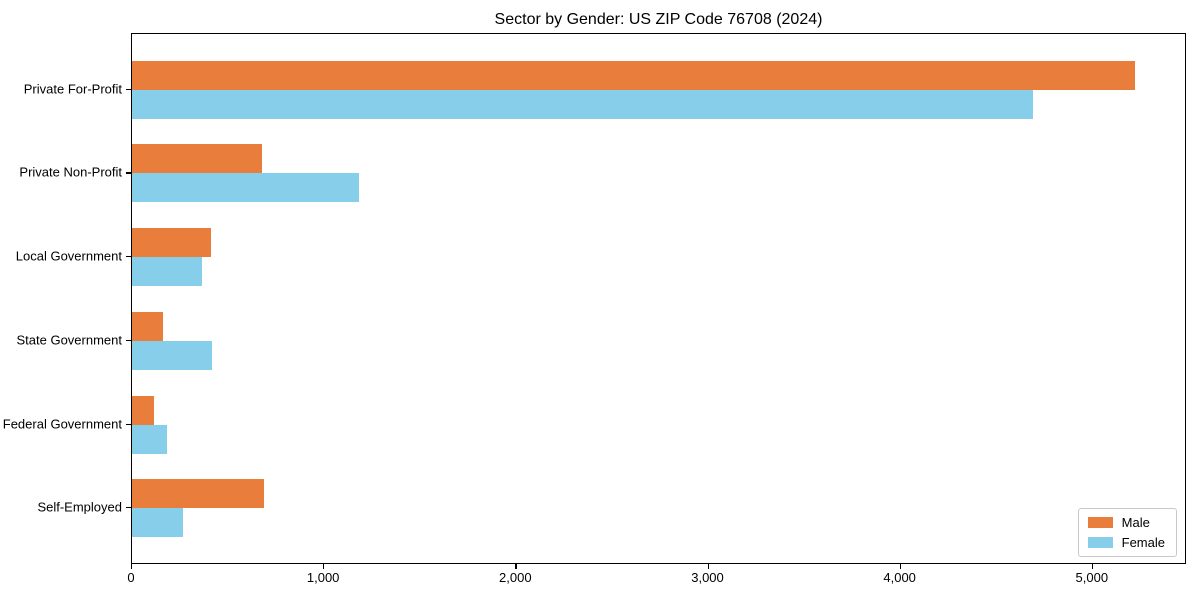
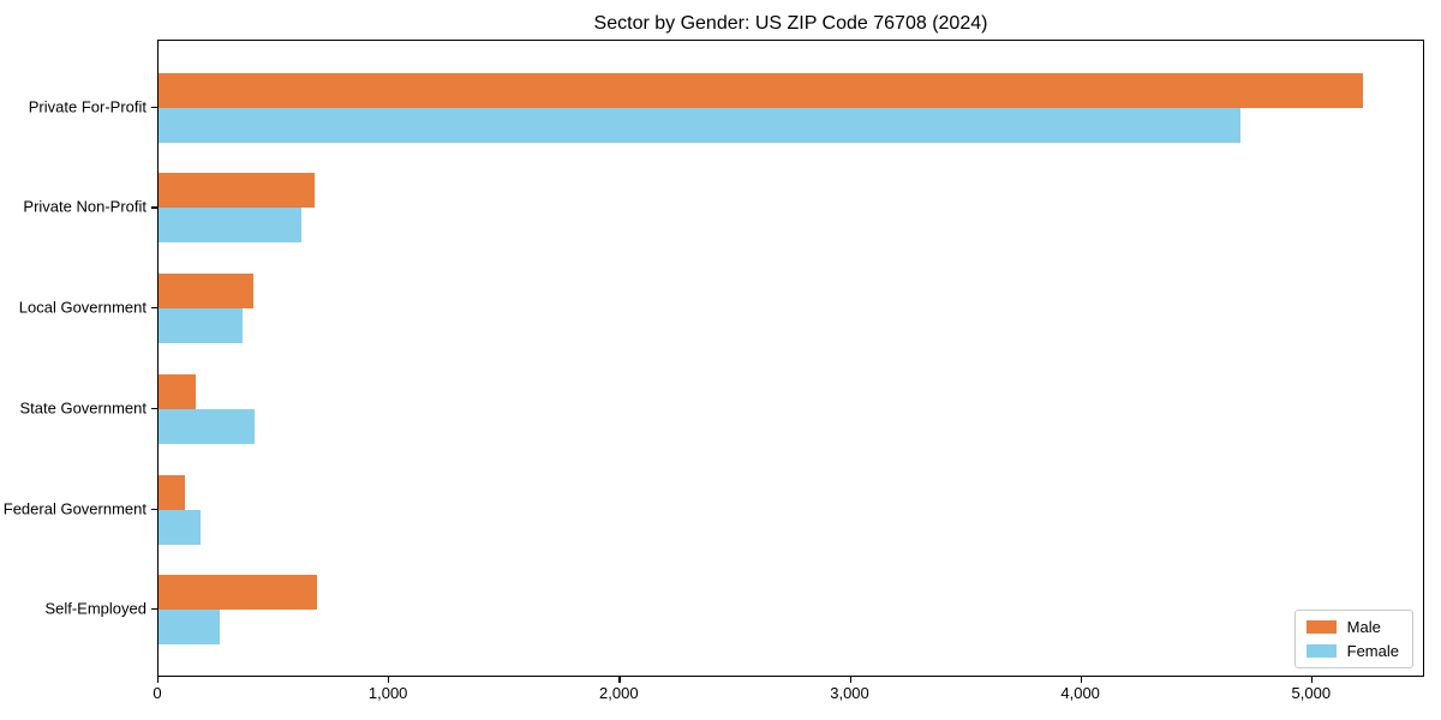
Female/Private Non-Profit: 1180 -> 620
